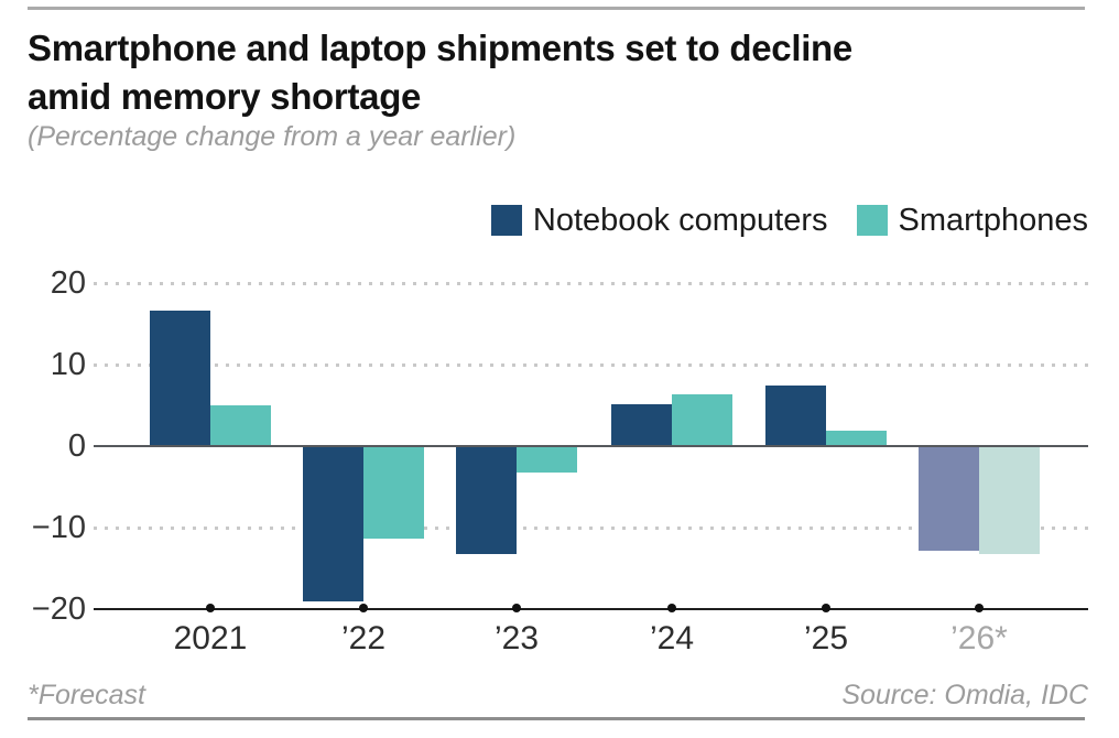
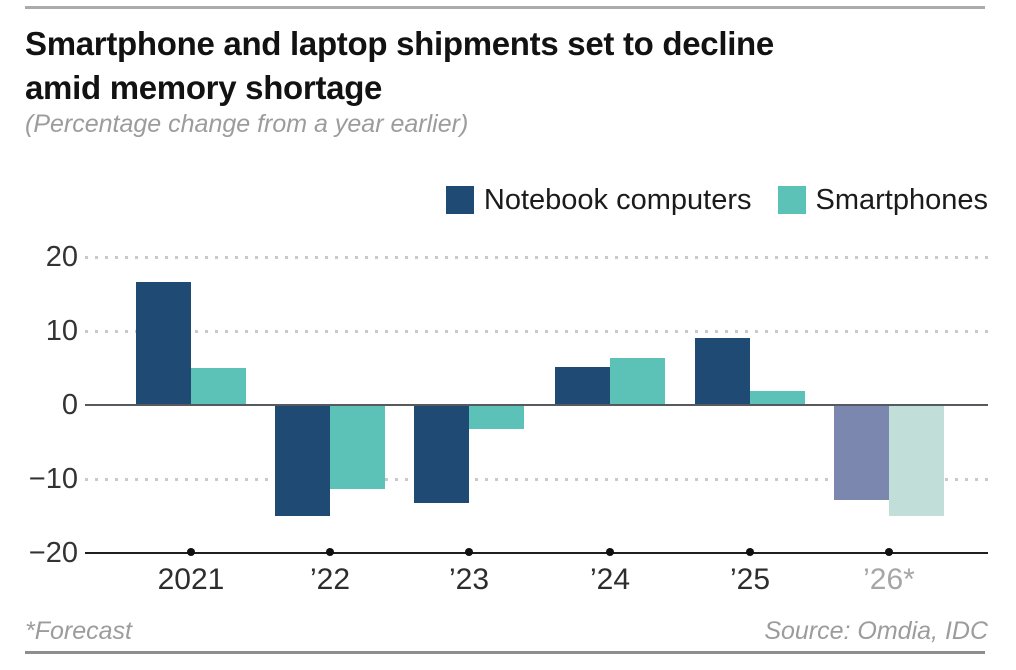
Notebook computers/’22: -19 -> -15
Notebook computers/’25: 7 -> 9
Smartphones/’26*: -13 -> -15
